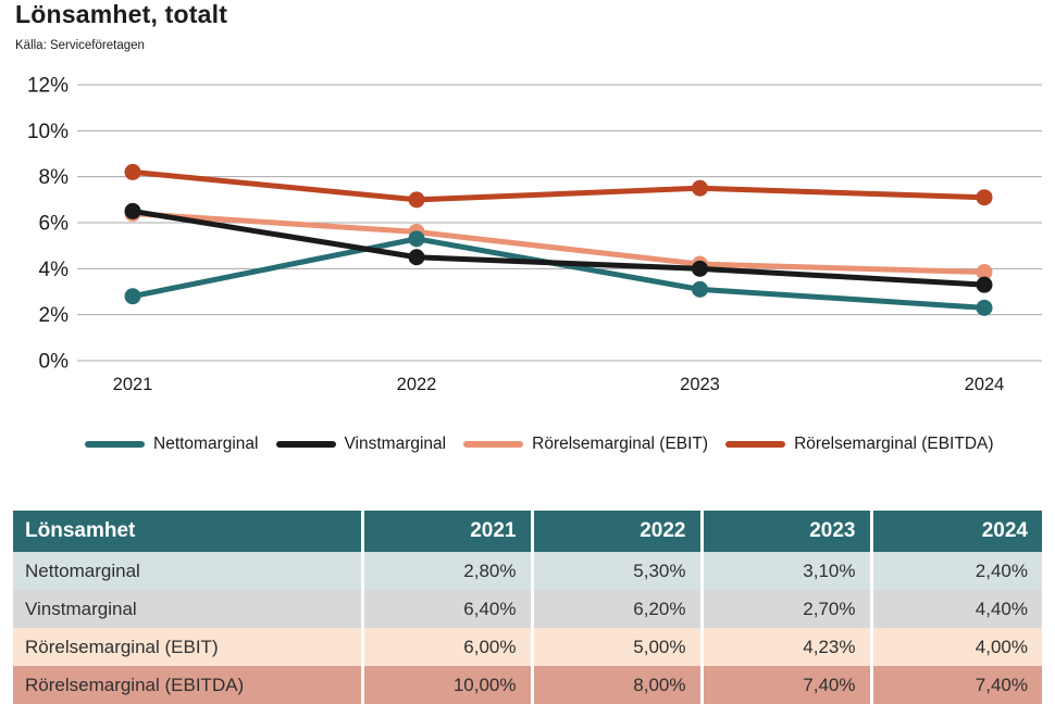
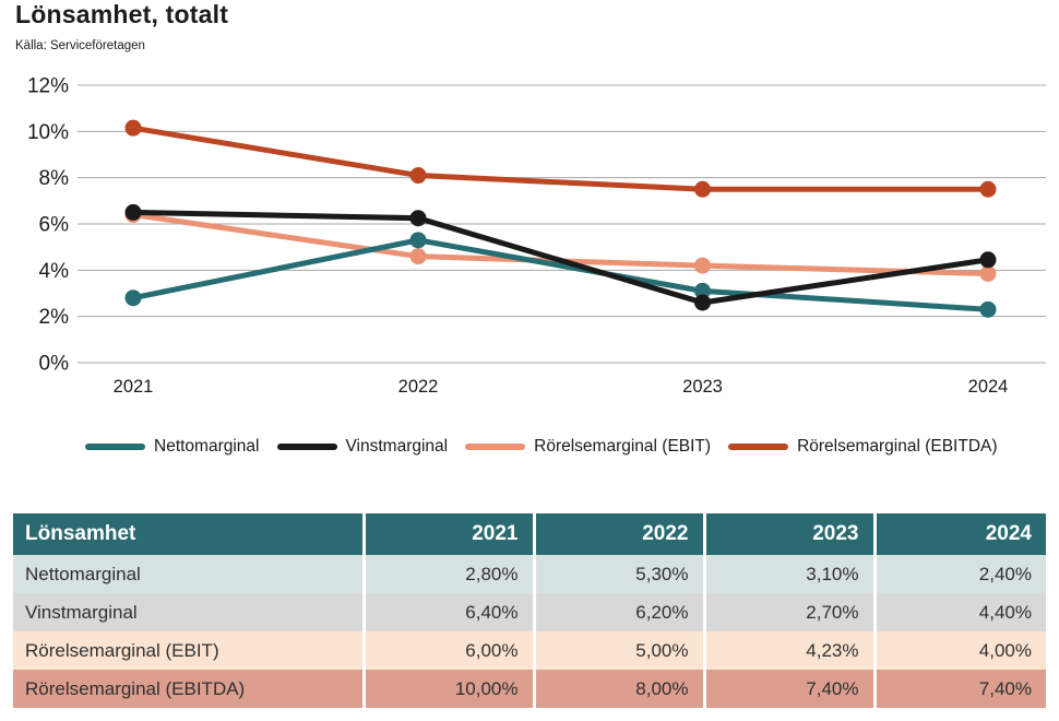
Rörelsemarginal (EBITDA)/2021: 8.2% -> 10.2%
Vinstmarginal/2022: 4.5% -> 6.2%
Rörelsemarginal (EBIT)/2022: 5.6% -> 4.6%
Rörelsemarginal (EBITDA)/2022: 7.0% -> 8.1%
Vinstmarginal/2023: 4.0% -> 2.6%
Vinstmarginal/2024: 3.3% -> 4.5%
Rörelsemarginal (EBITDA)/2024: 7.1% -> 7.5%
